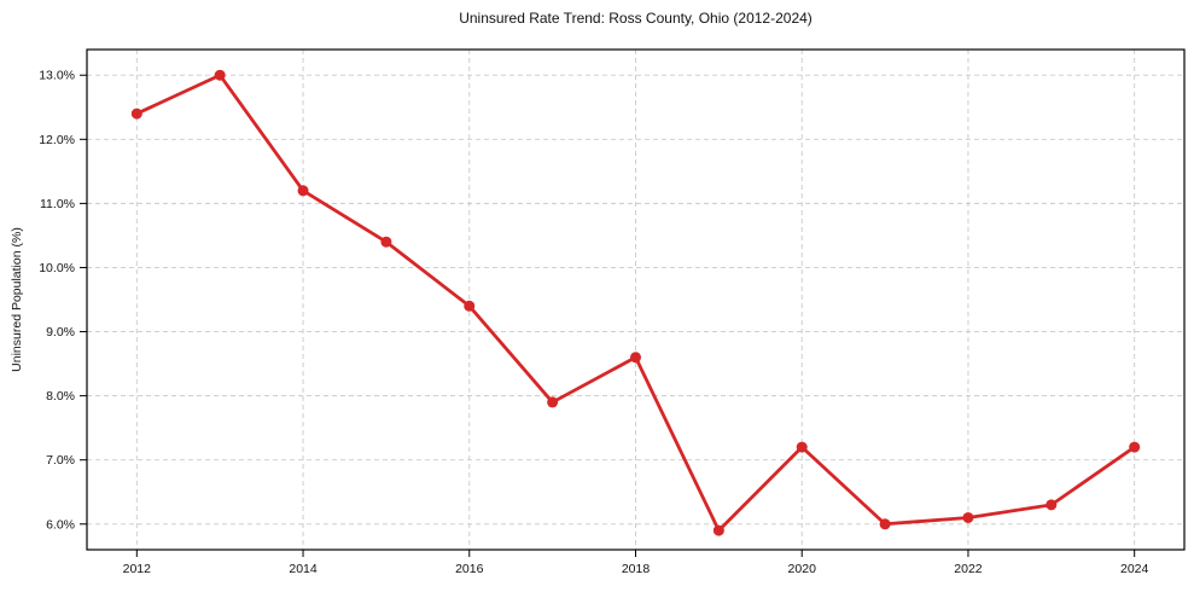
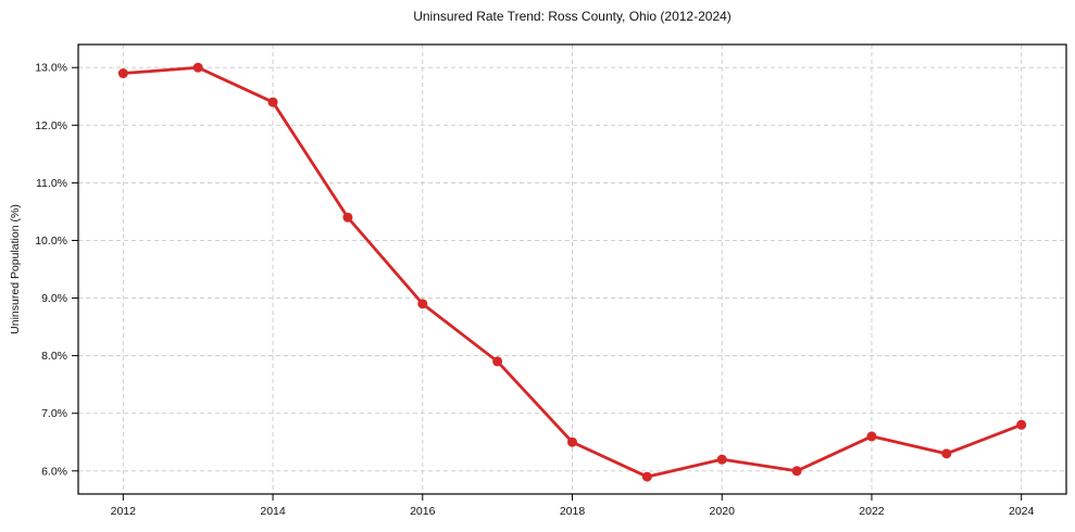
2012: 12.4% -> 12.9%
2014: 11.2% -> 12.4%
2016: 9.4% -> 8.9%
2018: 8.6% -> 6.5%
2020: 7.2% -> 6.2%
2022: 6.1% -> 6.6%
2024: 7.2% -> 6.8%
